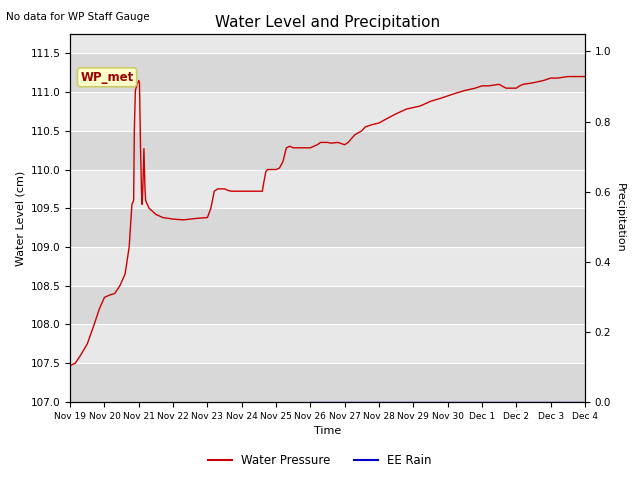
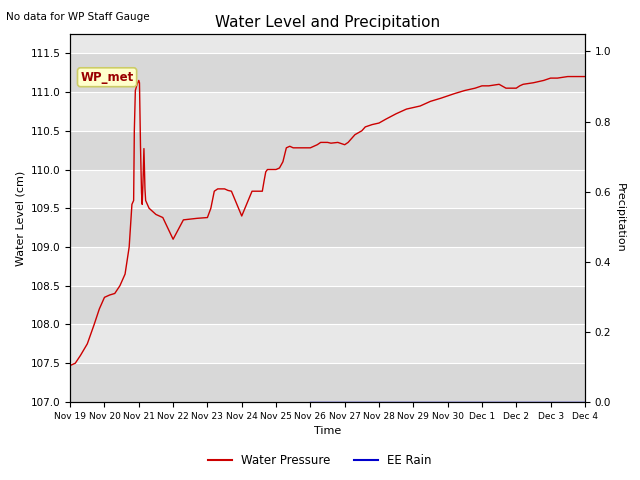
Nov 22: 109.36 -> 109.10
Nov 24: 109.72 -> 109.40
